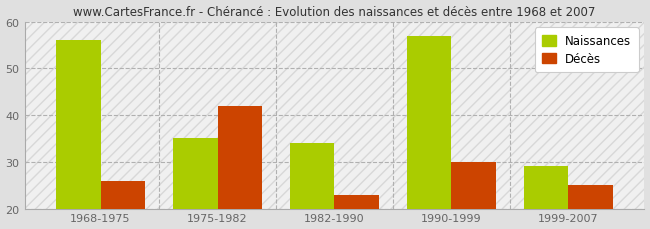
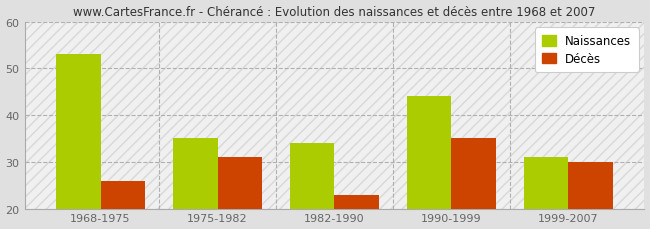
Naissances/1968-1975: 56 -> 53
Décès/1975-1982: 42 -> 31
Naissances/1990-1999: 57 -> 44
Décès/1990-1999: 30 -> 35
Naissances/1999-2007: 29 -> 31
Décès/1999-2007: 25 -> 30
